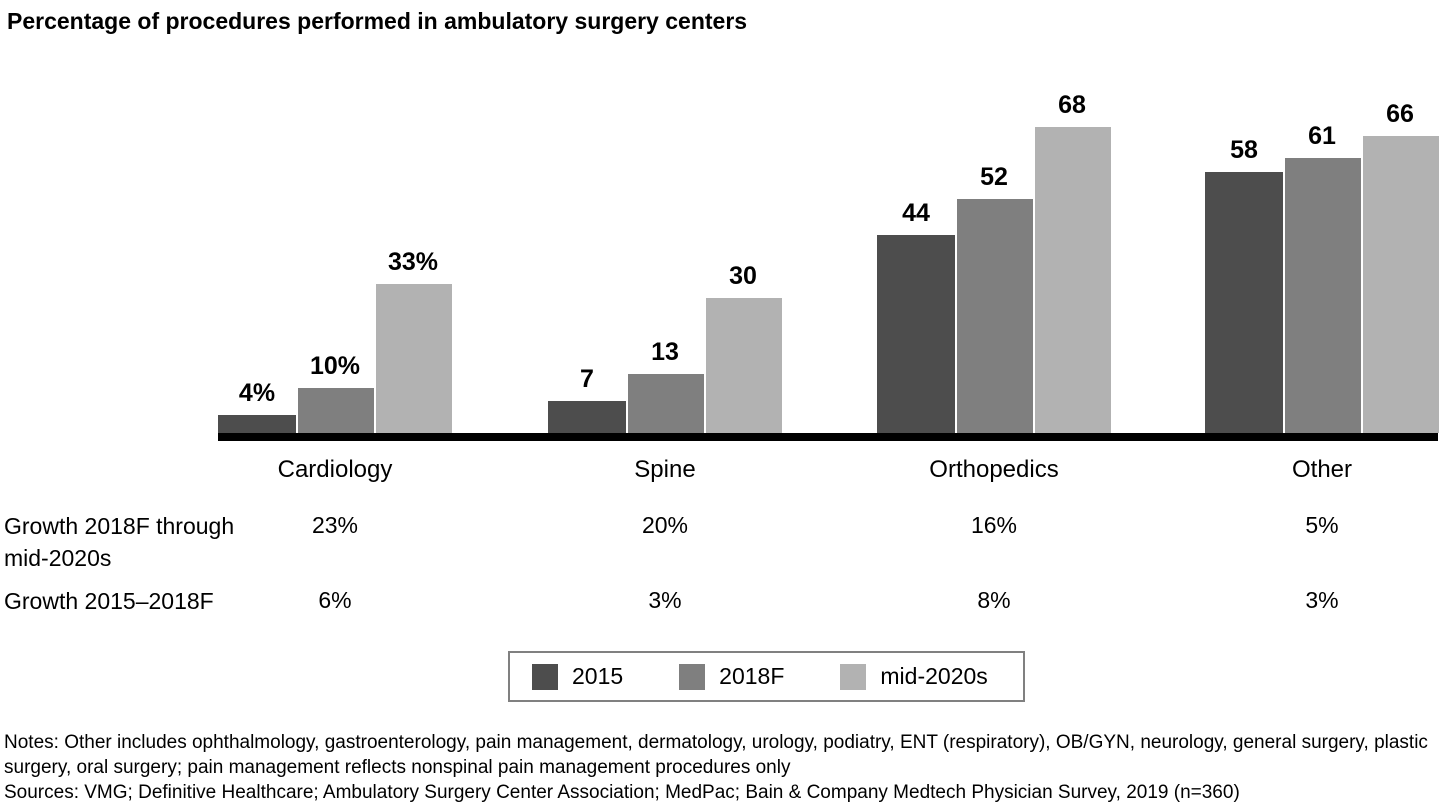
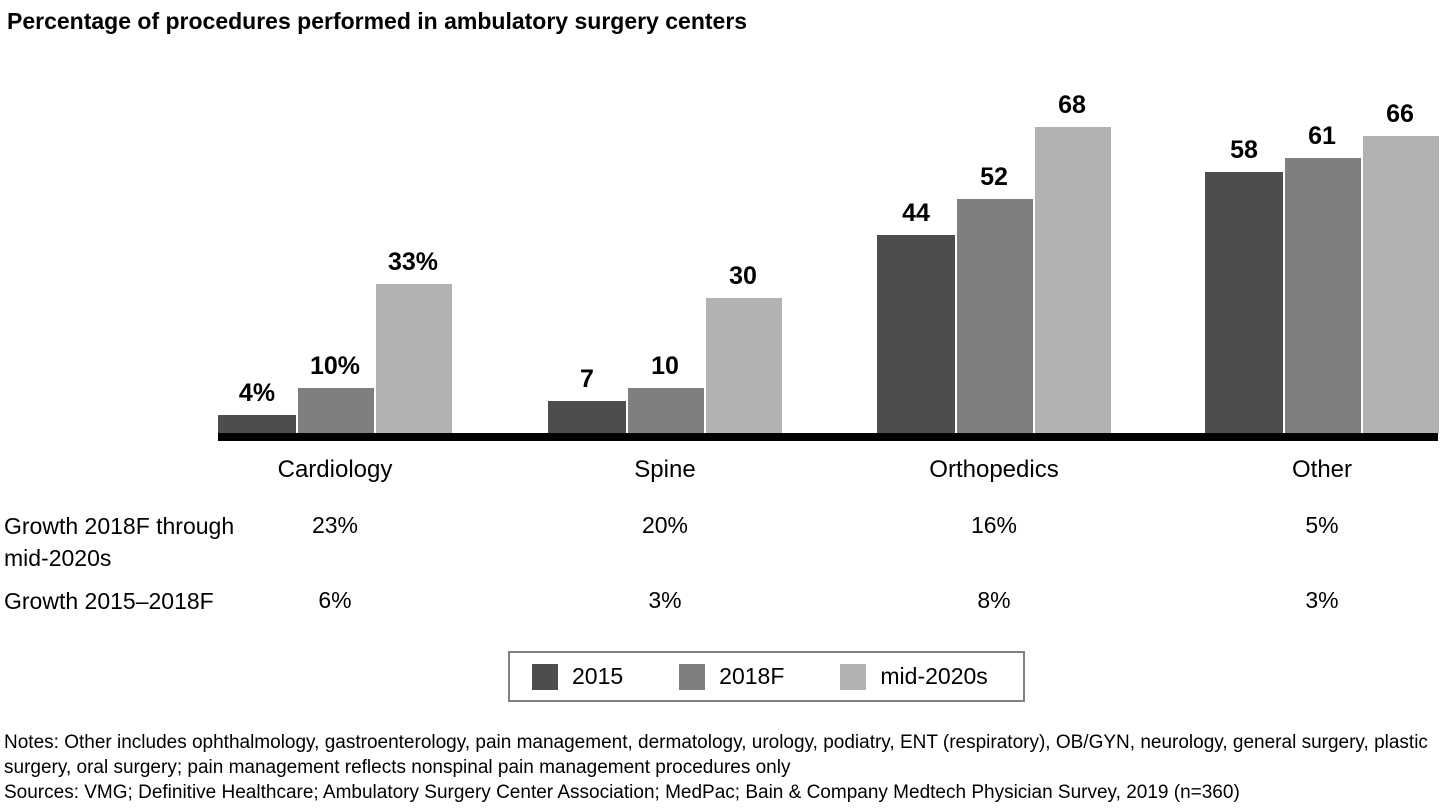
2018F/Spine: 13 -> 10
